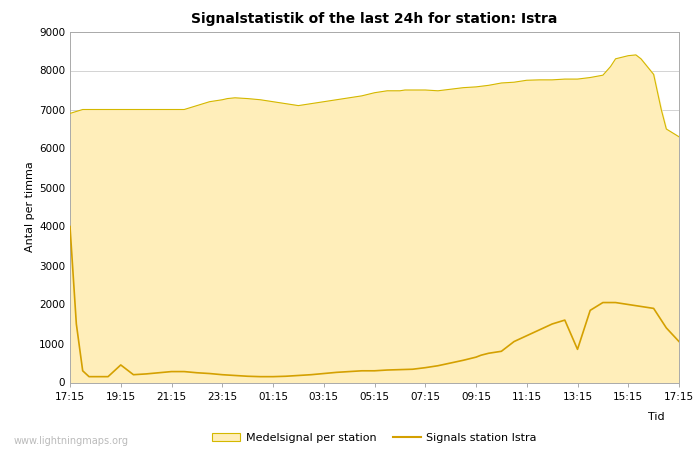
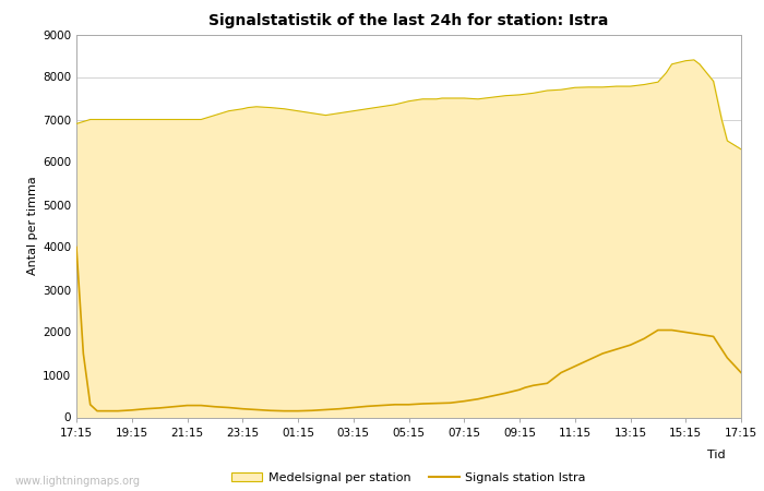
Signals station Istra/19:15: 450 -> 170
Signals station Istra/13:15: 850 -> 1700
